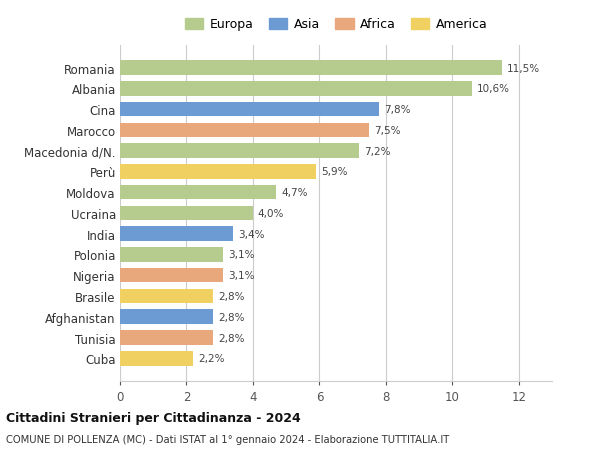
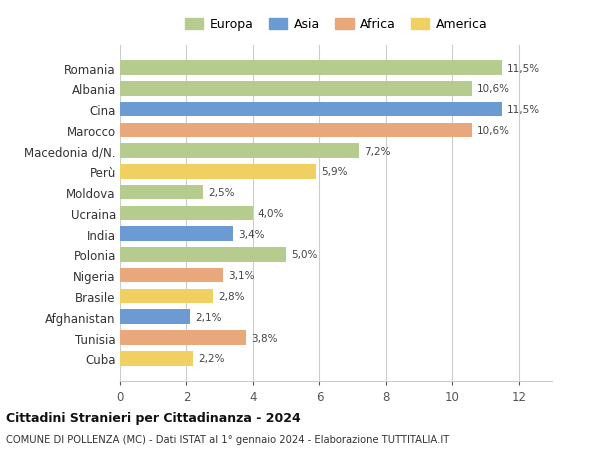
Cina: 7,8% -> 11,5%
Marocco: 7,5% -> 10,6%
Moldova: 4,7% -> 2,5%
Polonia: 3,1% -> 5,0%
Afghanistan: 2,8% -> 2,1%
Tunisia: 2,8% -> 3,8%
